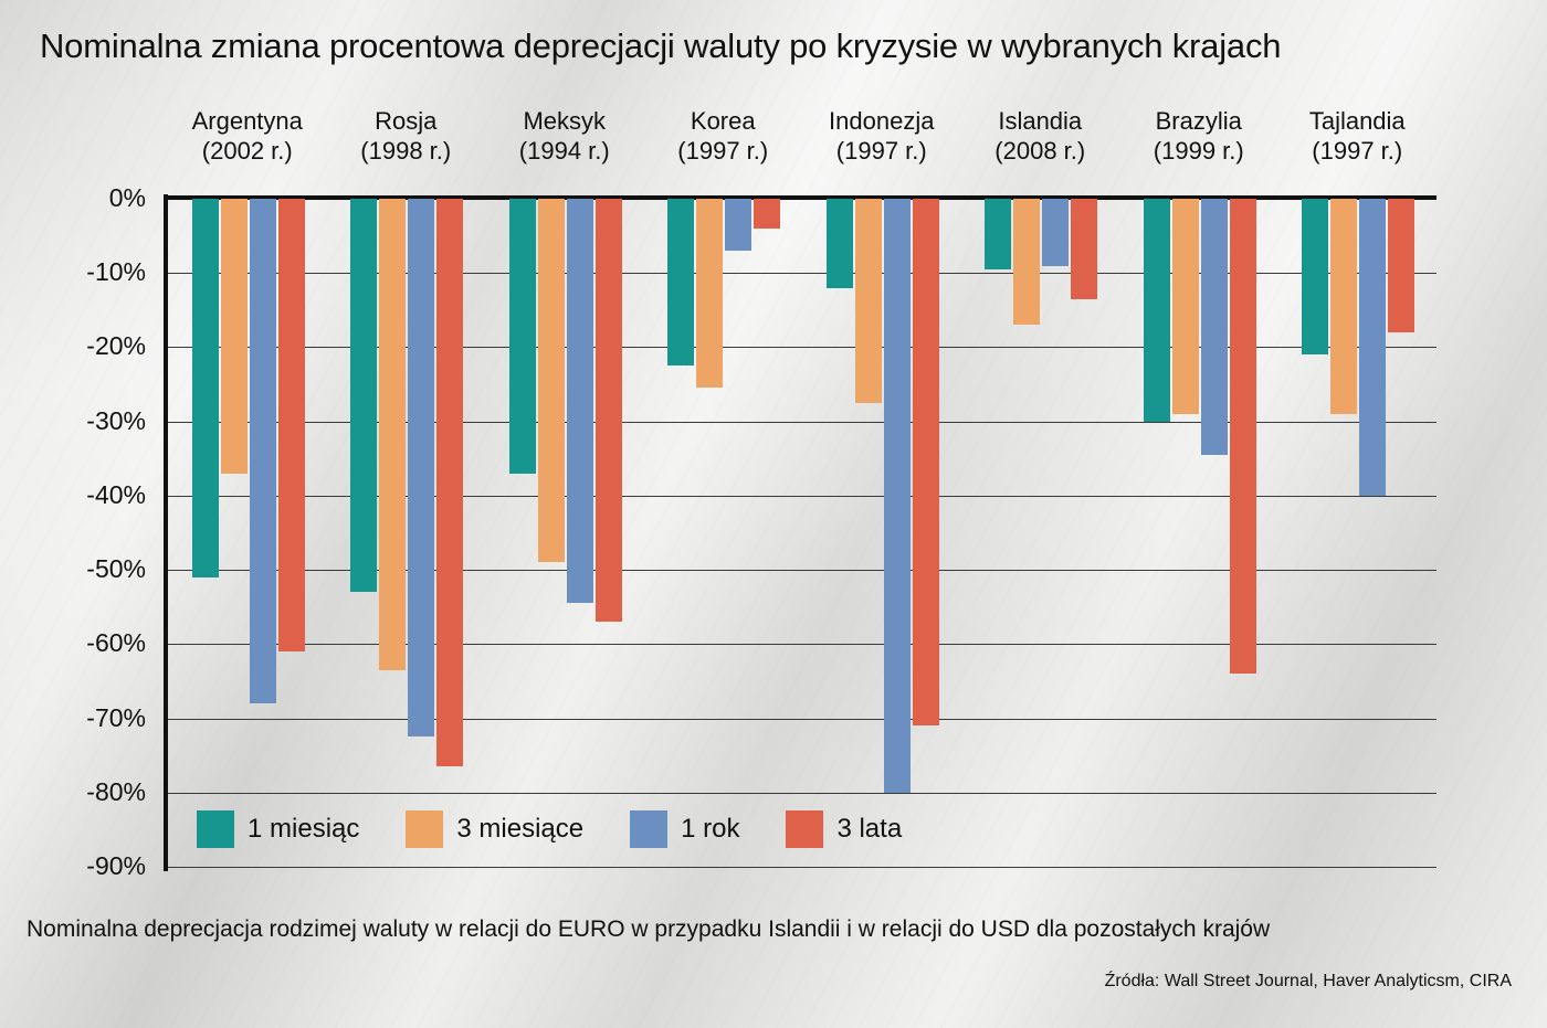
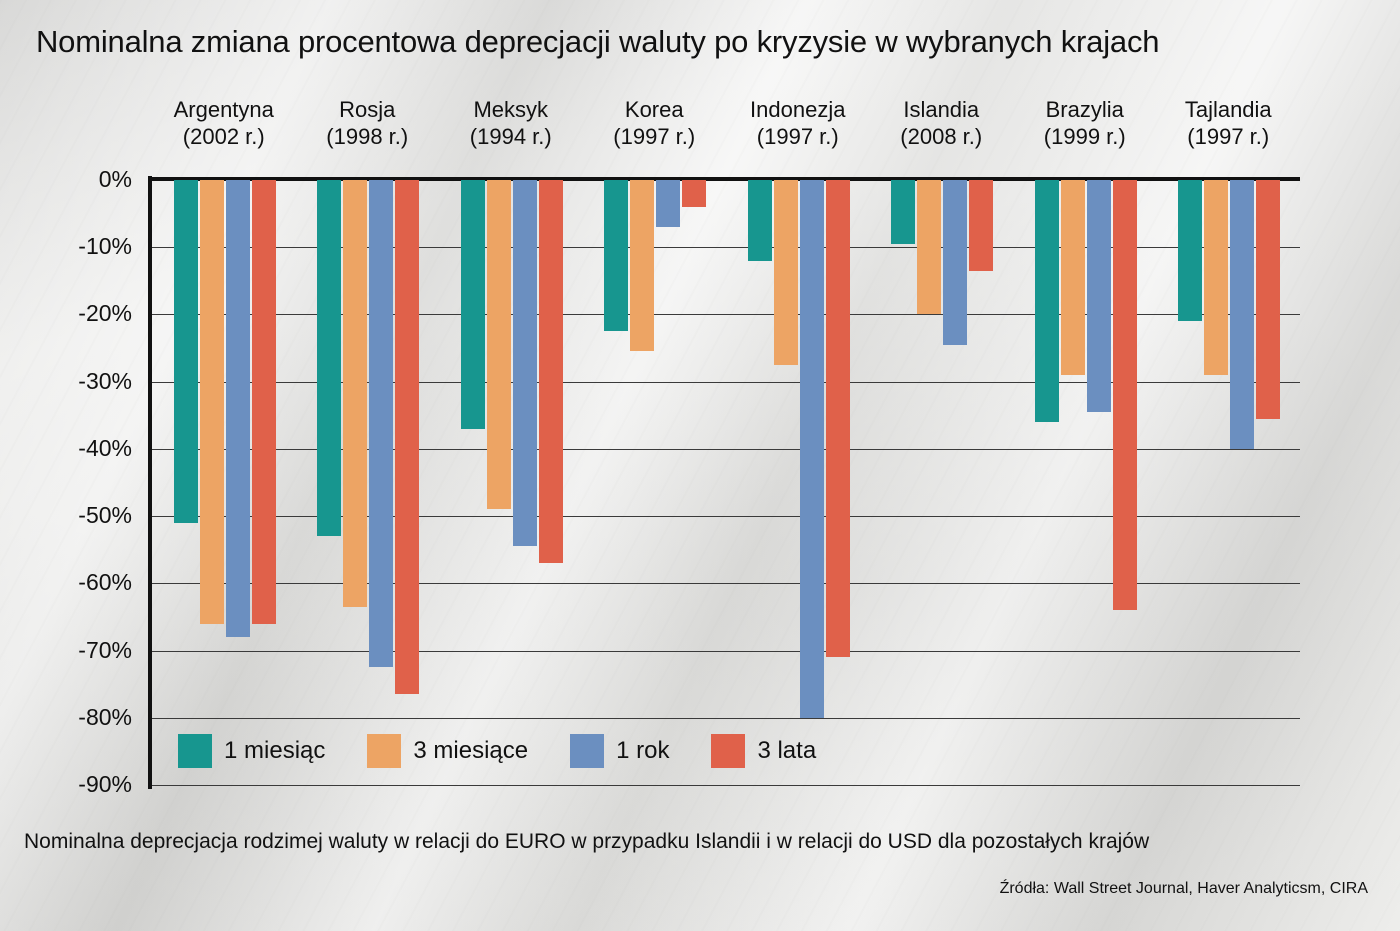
3 miesiące/Argentyna (2002 r.): -37% -> -66%
3 lata/Argentyna (2002 r.): -61% -> -66%
3 miesiące/Islandia (2008 r.): -17% -> -20%
1 rok/Islandia (2008 r.): -9% -> -24%
1 miesiąc/Brazylia (1999 r.): -30% -> -36%
3 lata/Tajlandia (1997 r.): -18% -> -36%
